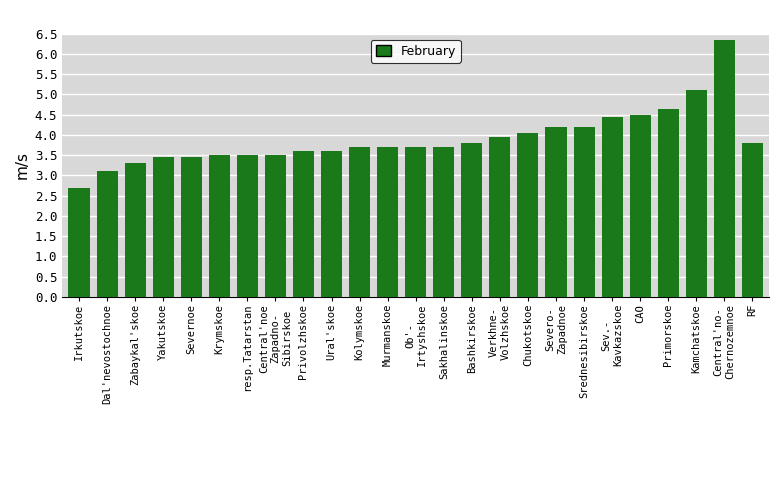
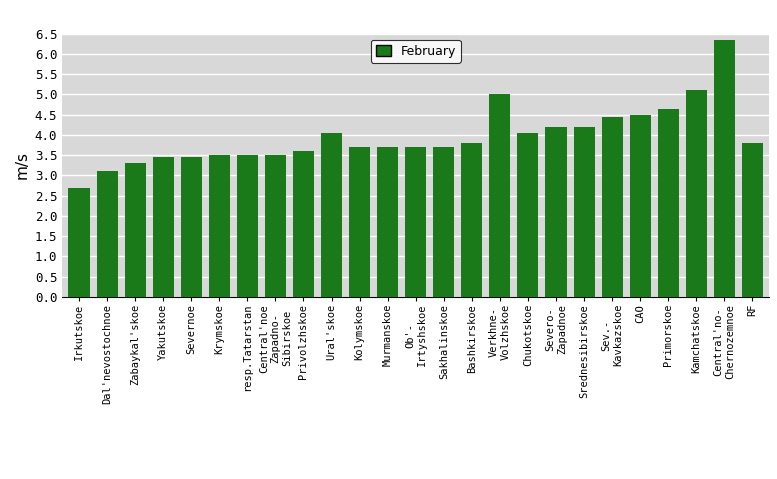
Ural'skoe: 3.60 -> 4.05
Verkhne- Volzhskoe: 3.95 -> 5.00
